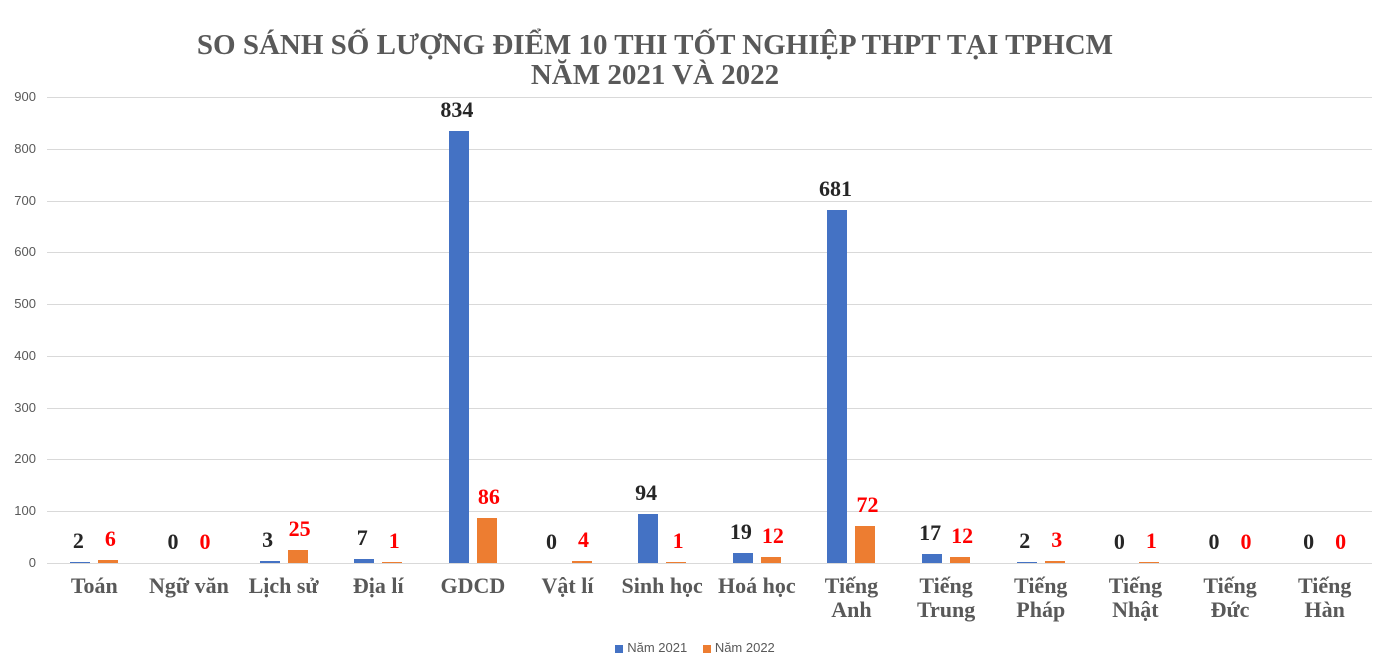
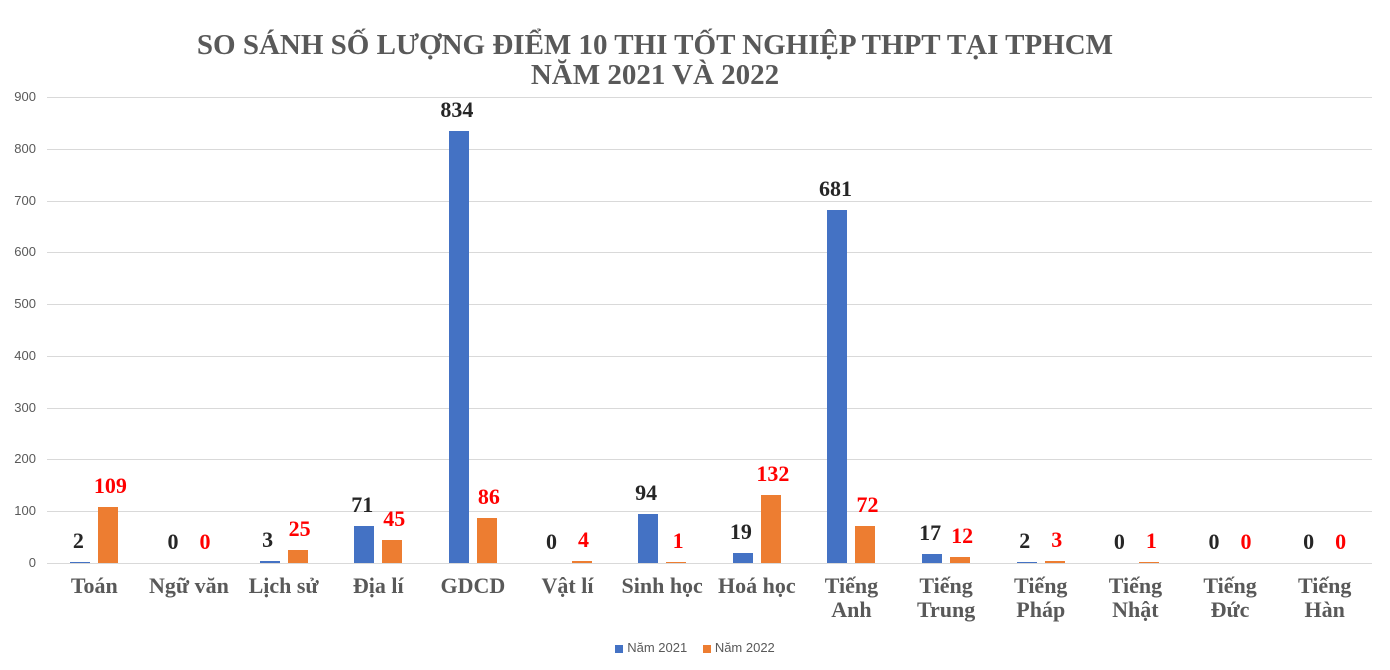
Năm 2022/Toán: 6 -> 109
Năm 2021/Địa lí: 7 -> 71
Năm 2022/Địa lí: 1 -> 45
Năm 2022/Hoá học: 12 -> 132
